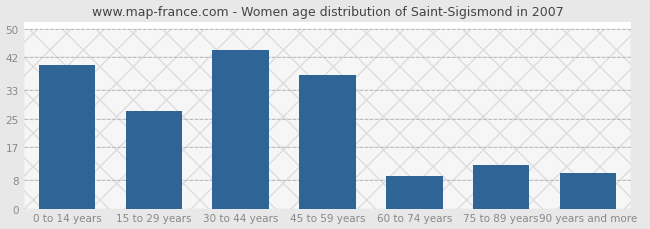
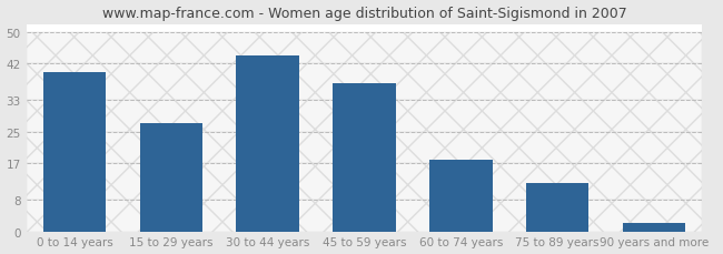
60 to 74 years: 9 -> 18
90 years and more: 10 -> 2
